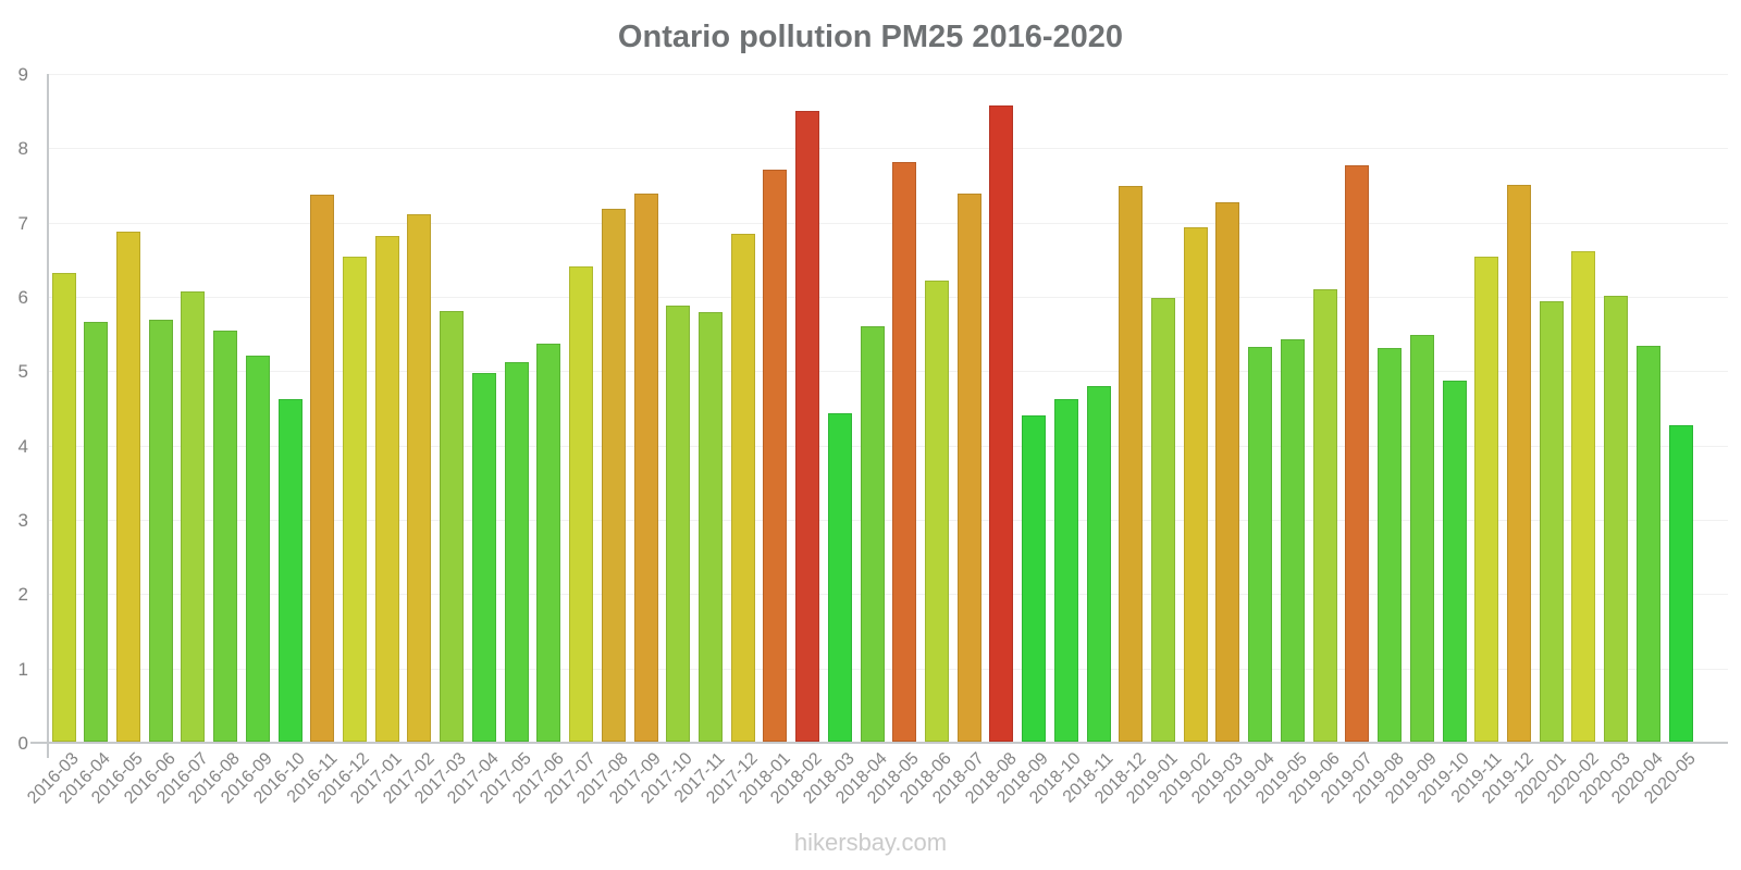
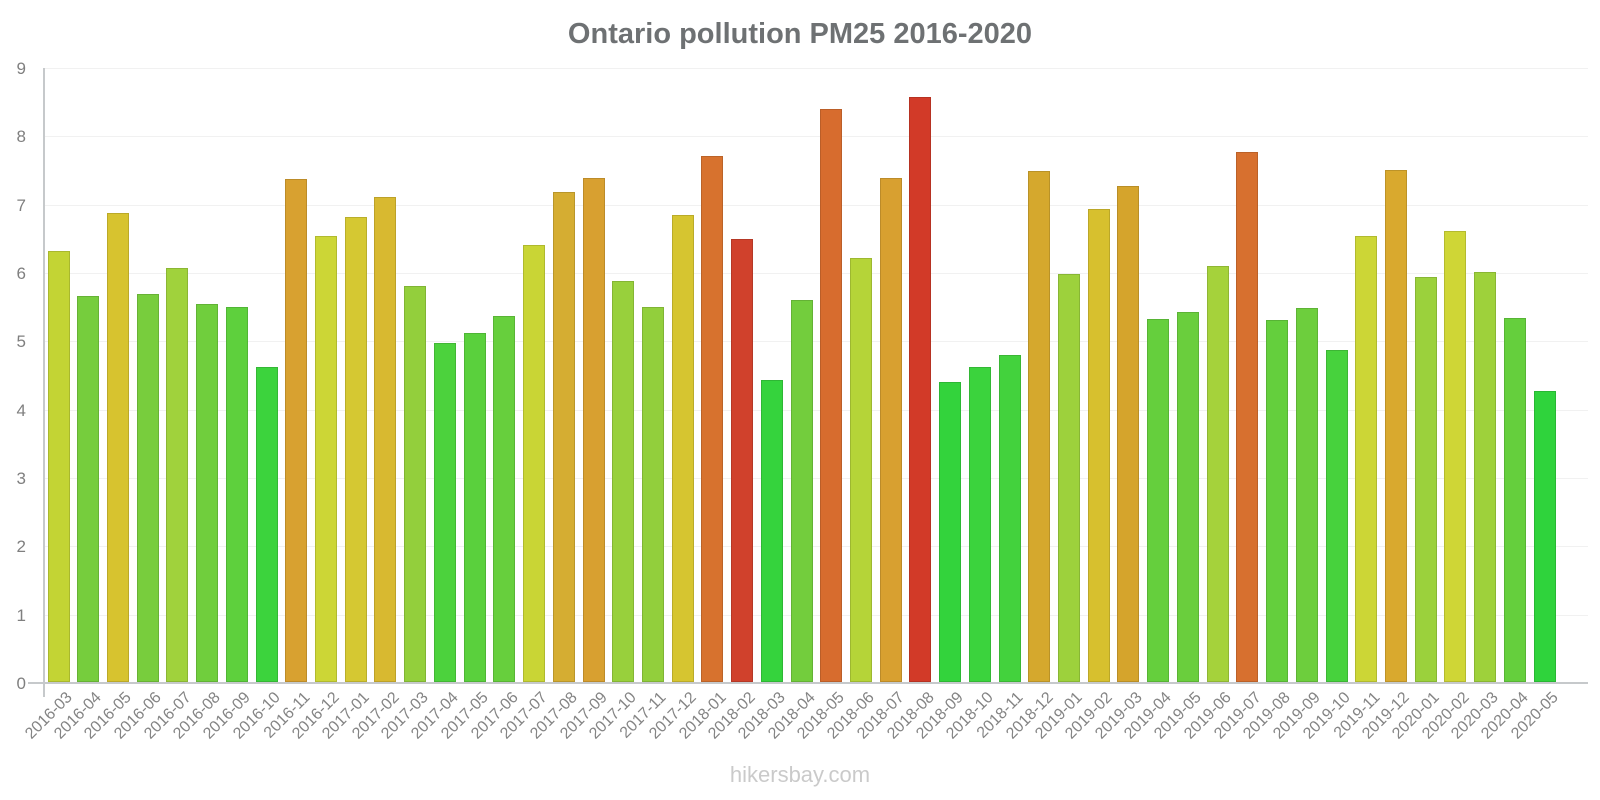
2016-09: 5.2 -> 5.5
2017-11: 5.8 -> 5.5
2018-02: 8.5 -> 6.5
2018-05: 7.8 -> 8.4
